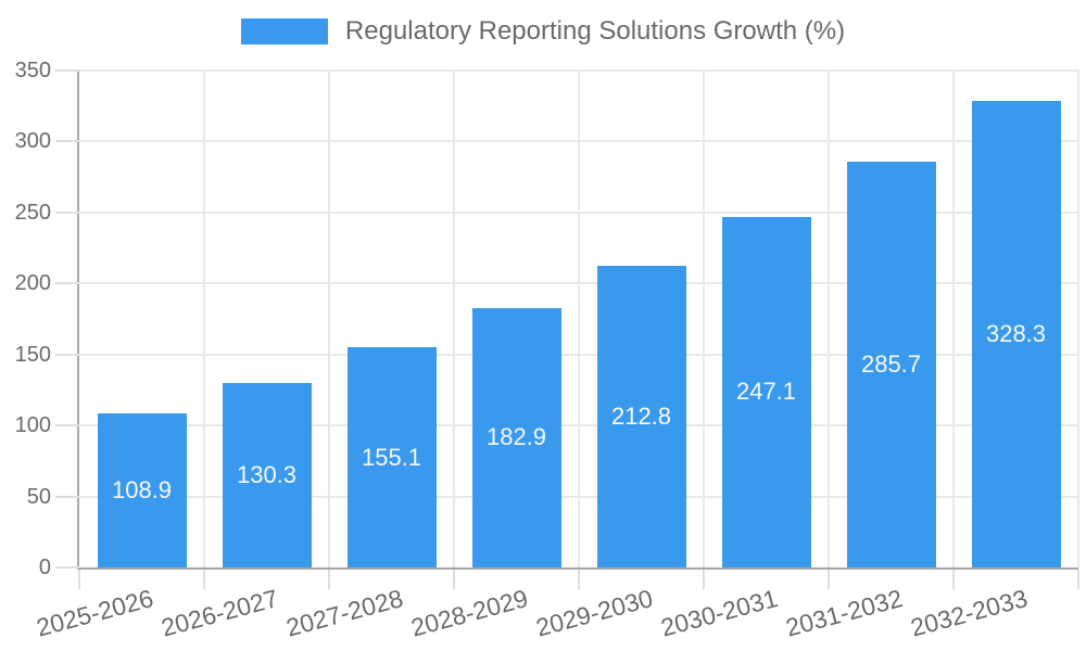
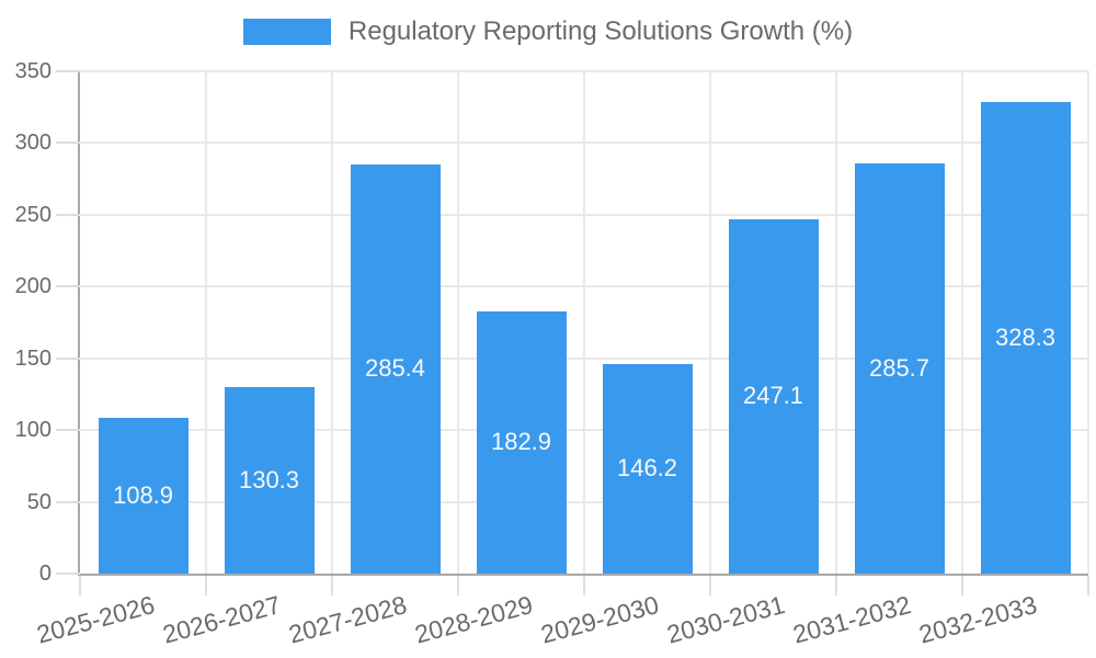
2027-2028: 155.1 -> 285.4
2029-2030: 212.8 -> 146.2
